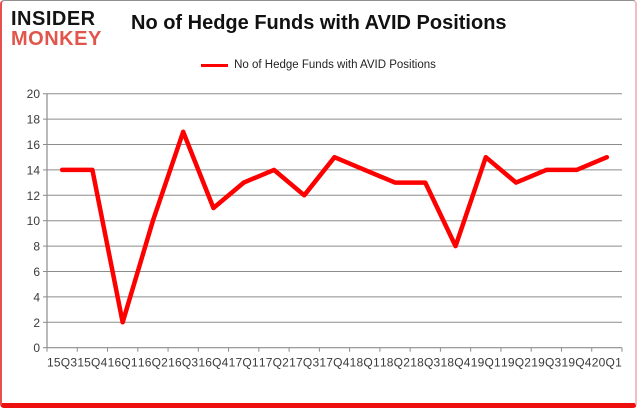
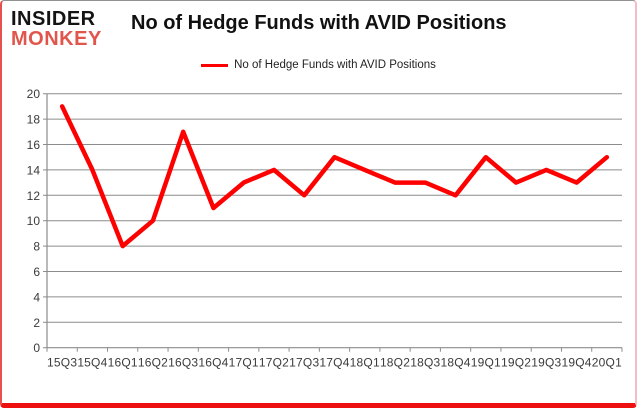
15Q3: 14 -> 19
16Q1: 2 -> 8
18Q4: 8 -> 12
19Q4: 14 -> 13
